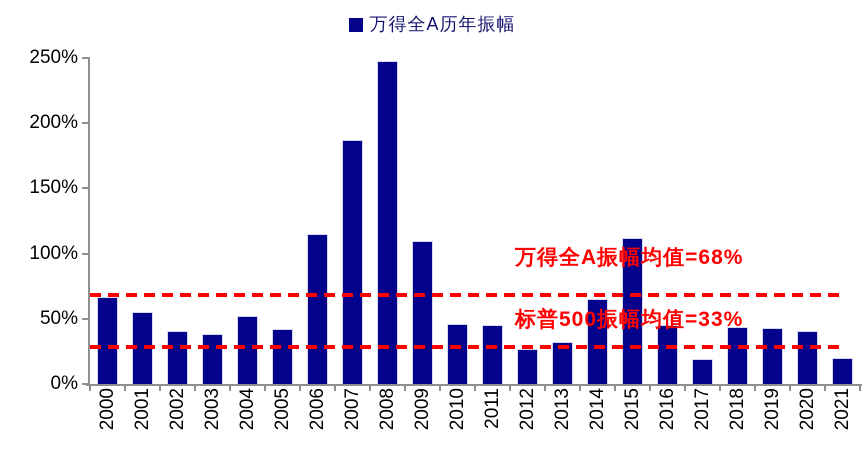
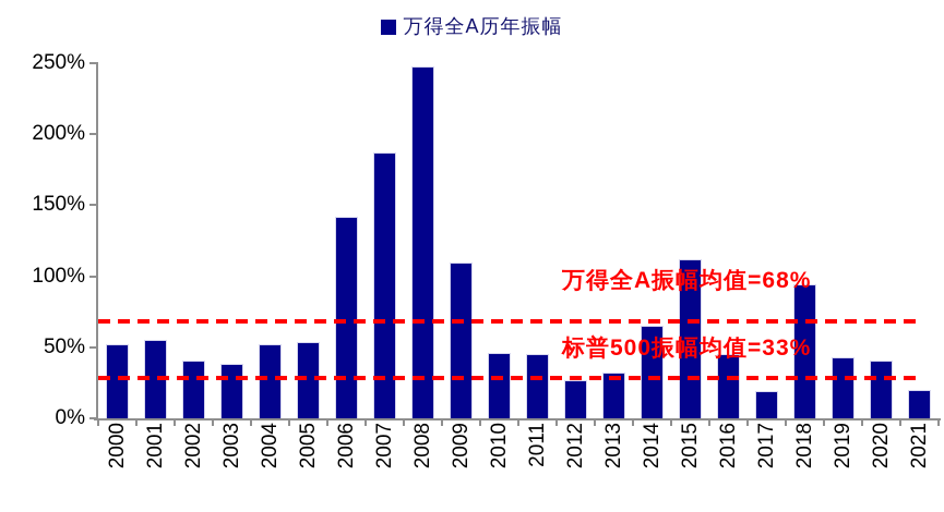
2000: 67% -> 52%
2005: 42% -> 54%
2006: 115% -> 142%
2018: 44% -> 94%
